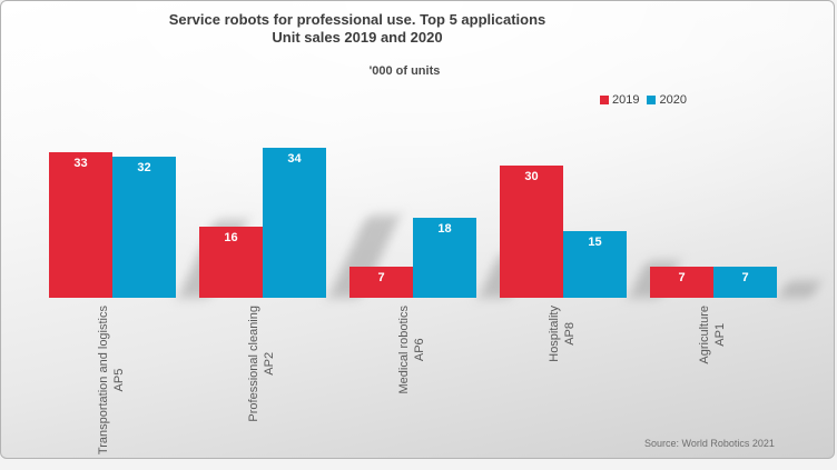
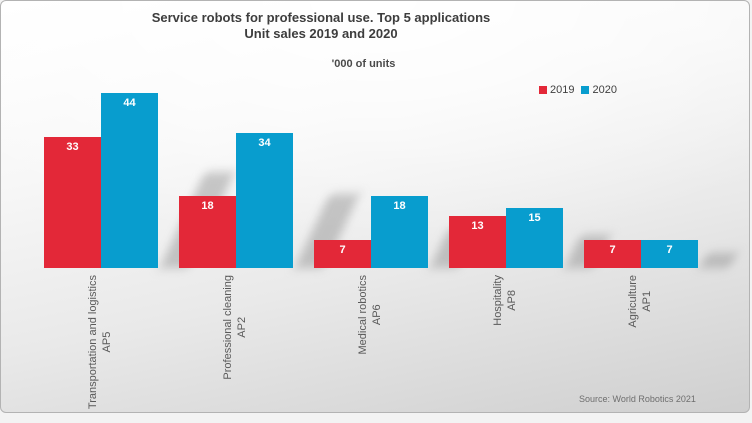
2020/Transportation and logistics: 32 -> 44
2019/Professional cleaning: 16 -> 18
2019/Hospitality: 30 -> 13
